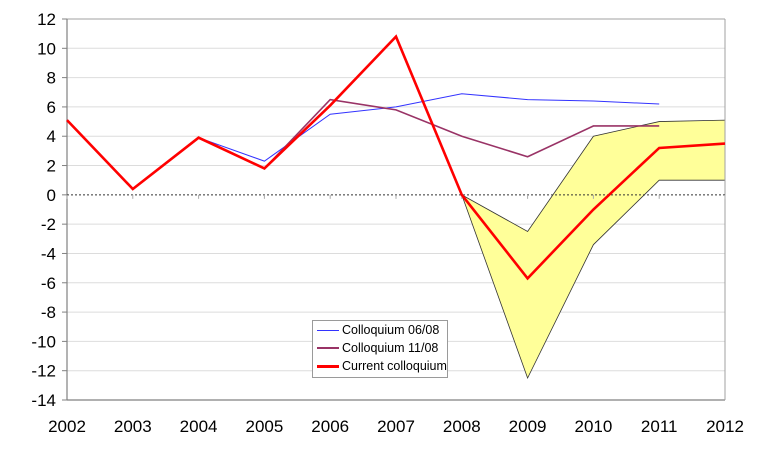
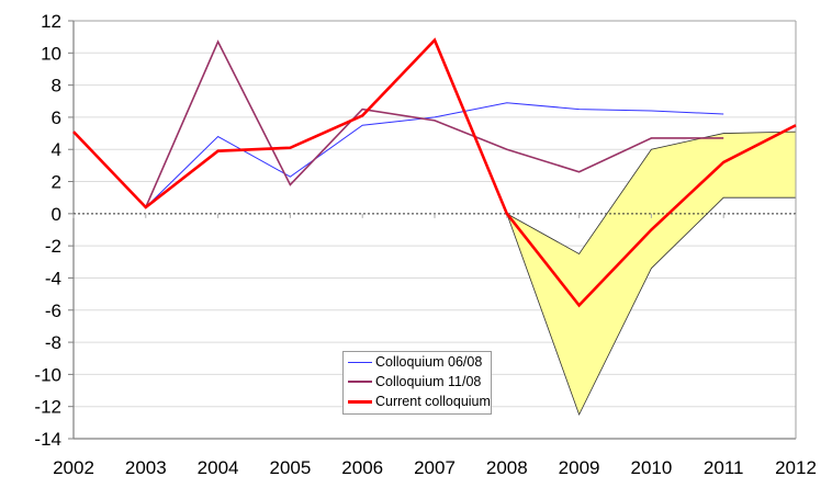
Colloquium 06/08/2004: 3.9 -> 4.8
Colloquium 11/08/2004: 3.9 -> 10.7
Current colloquium/2005: 1.8 -> 4.1
Current colloquium/2012: 3.5 -> 5.5
